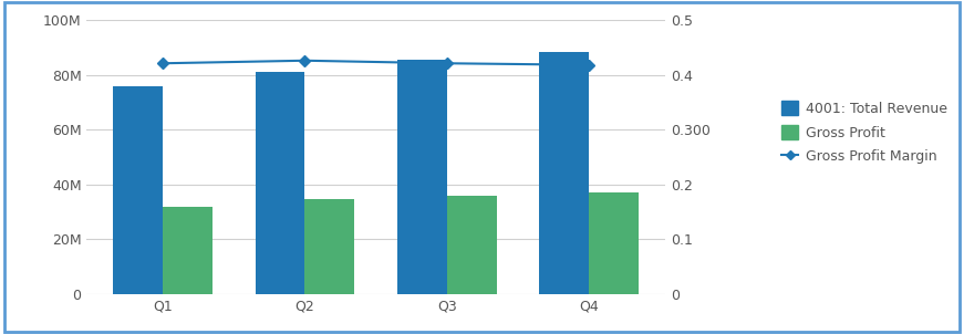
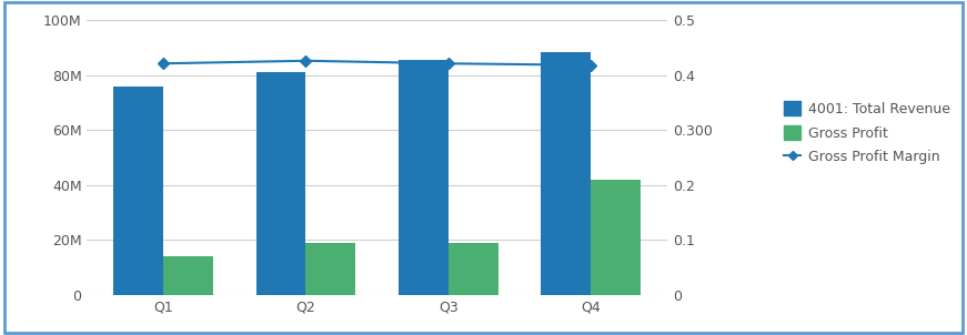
Gross Profit/Q1: 32.0M -> 14.0M
Gross Profit/Q2: 34.5M -> 19.0M
Gross Profit/Q3: 36.0M -> 19.0M
Gross Profit/Q4: 37.0M -> 42.0M
